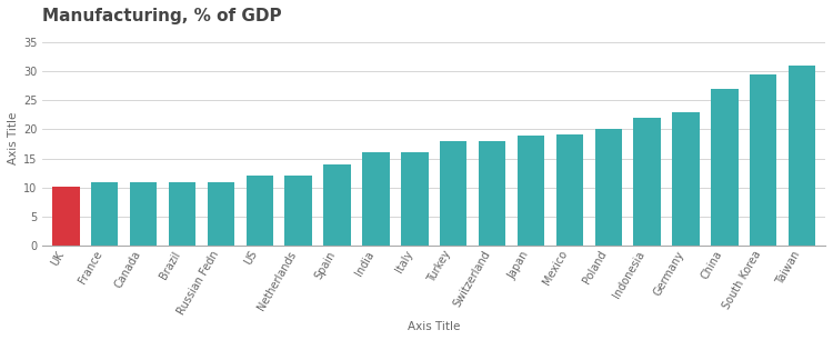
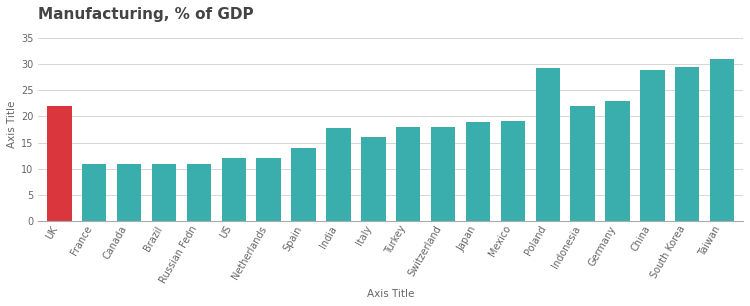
UK: 10.2 -> 22.0
India: 16.0 -> 17.8
Poland: 20.0 -> 29.2
China: 27.0 -> 28.8
